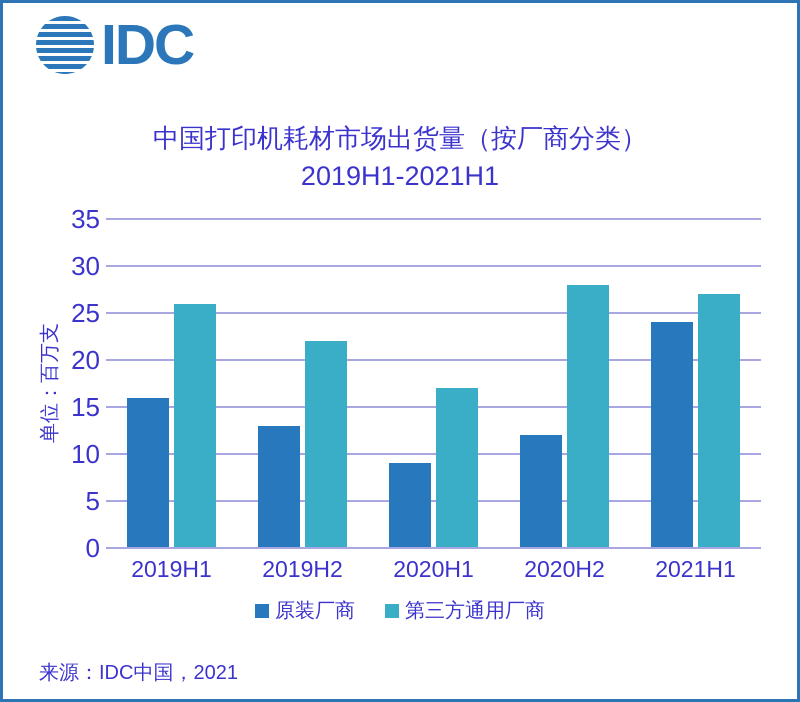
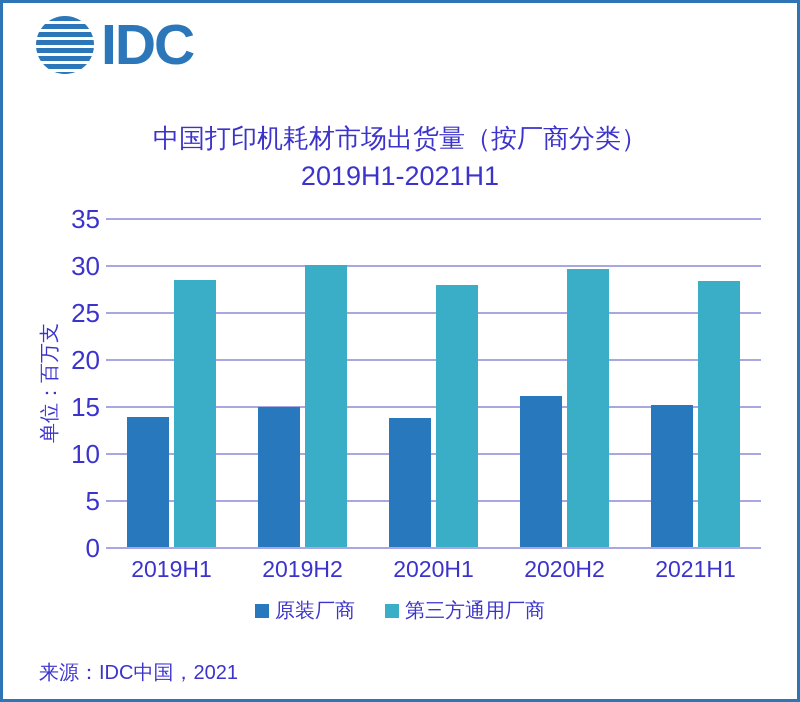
原装厂商/2019H1: 16 -> 14
第三方通用厂商/2019H1: 26 -> 28
原装厂商/2019H2: 13 -> 15
第三方通用厂商/2019H2: 22 -> 30
原装厂商/2020H1: 9 -> 14
第三方通用厂商/2020H1: 17 -> 28
原装厂商/2020H2: 12 -> 16
第三方通用厂商/2020H2: 28 -> 30
原装厂商/2021H1: 24 -> 15
第三方通用厂商/2021H1: 27 -> 28
